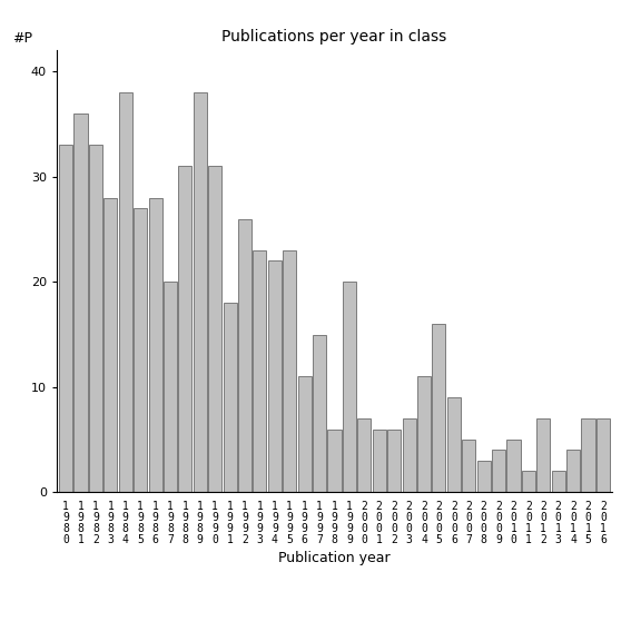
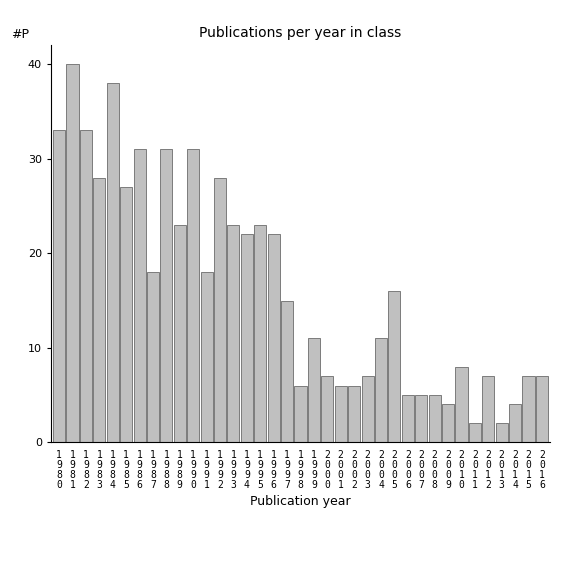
1 9 8 1: 36 -> 40
1 9 8 6: 28 -> 31
1 9 8 7: 20 -> 18
1 9 8 9: 38 -> 23
1 9 9 2: 26 -> 28
1 9 9 6: 11 -> 22
1 9 9 9: 20 -> 11
2 0 0 6: 9 -> 5
2 0 0 8: 3 -> 5
2 0 1 0: 5 -> 8
